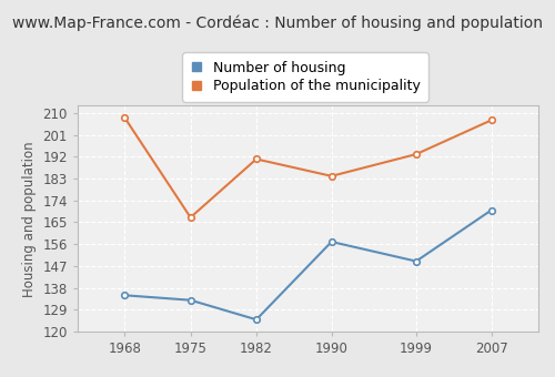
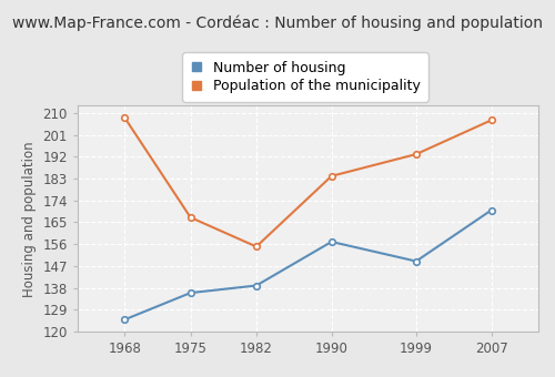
Number of housing/1968: 135 -> 125
Number of housing/1975: 133 -> 136
Number of housing/1982: 125 -> 139
Population of the municipality/1982: 191 -> 155
